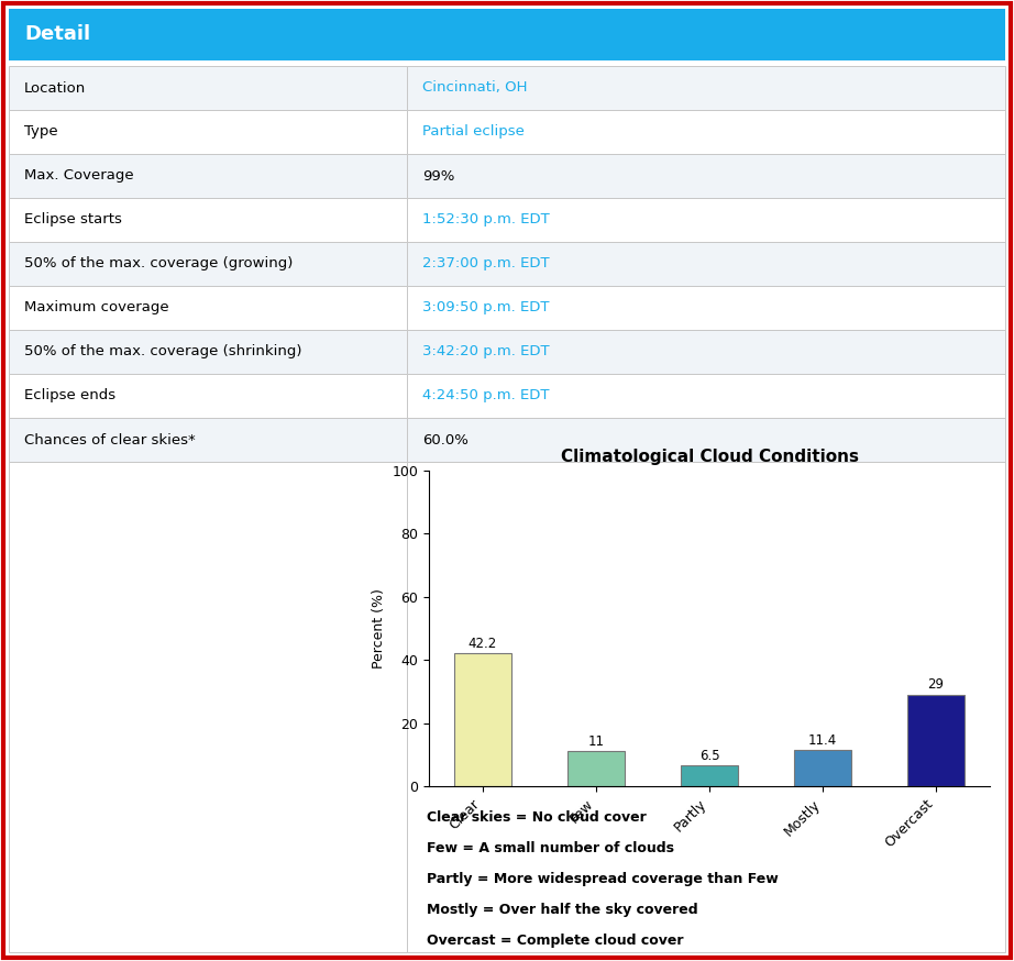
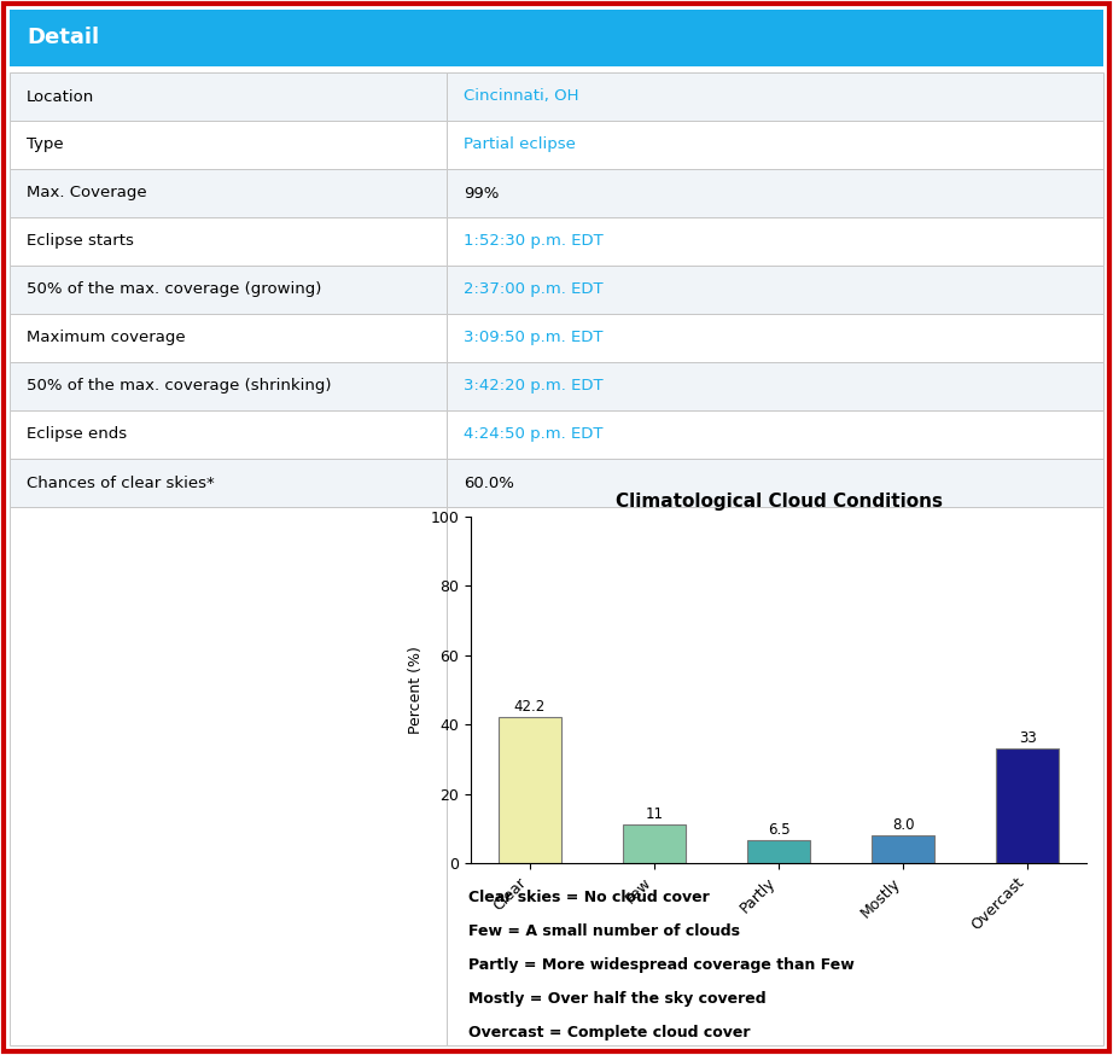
Mostly: 11.4 -> 8.0
Overcast: 29 -> 33
